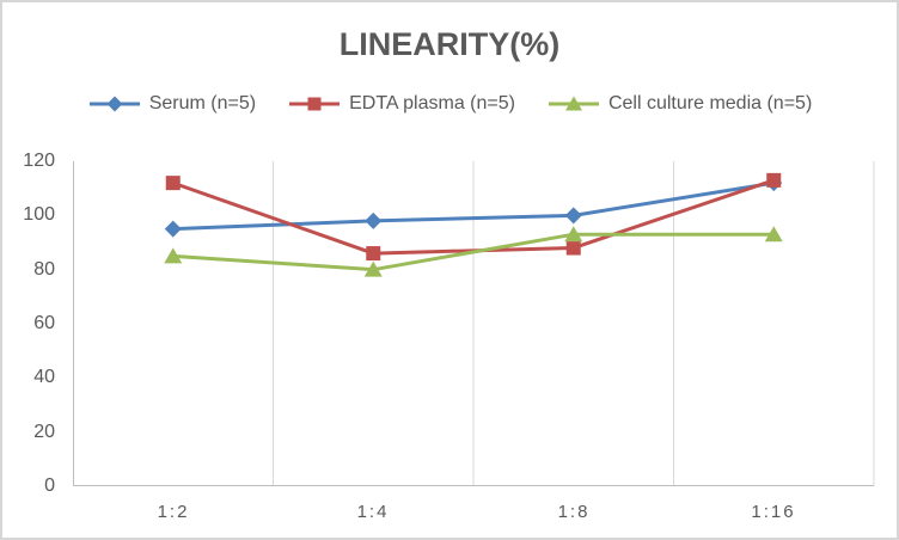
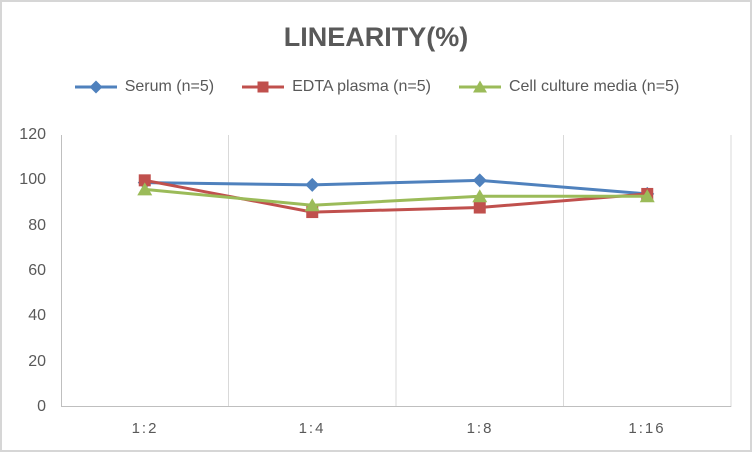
Serum (n=5)/1:2: 95 -> 99
EDTA plasma (n=5)/1:2: 112 -> 100
Cell culture media (n=5)/1:2: 85 -> 96
Cell culture media (n=5)/1:4: 80 -> 89
Serum (n=5)/1:16: 112 -> 94
EDTA plasma (n=5)/1:16: 113 -> 94
